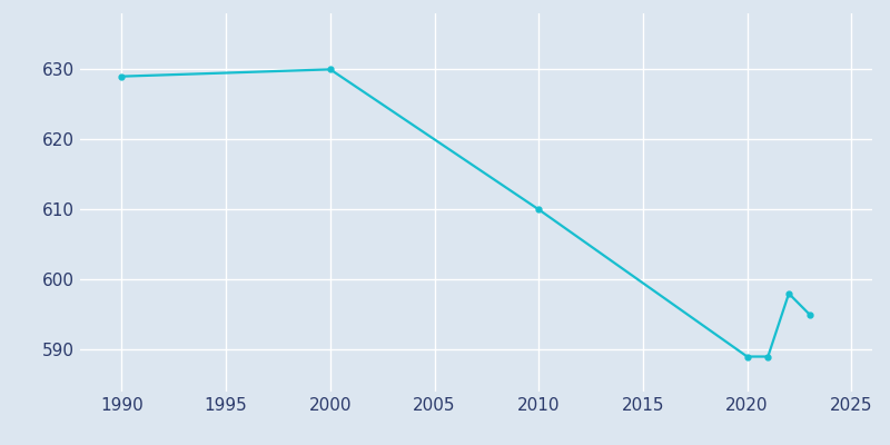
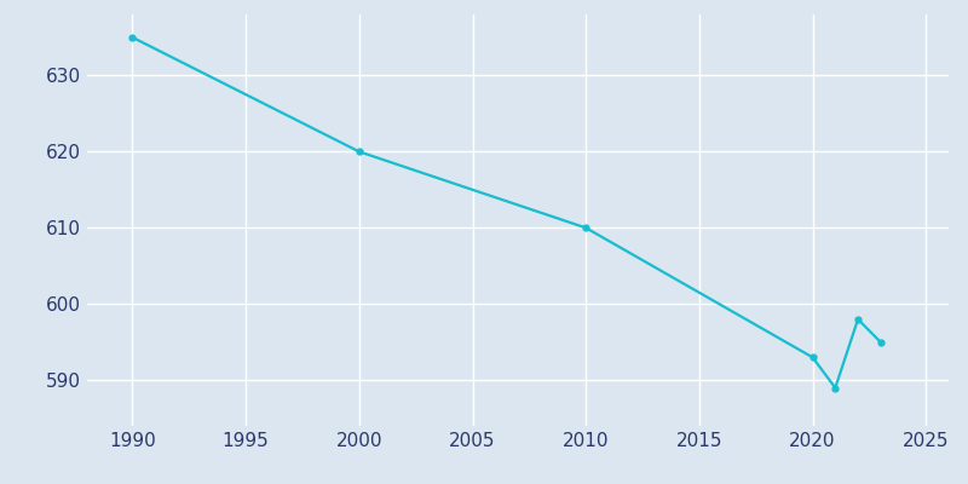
1990: 629 -> 635
2000: 630 -> 620
2020: 589 -> 593
